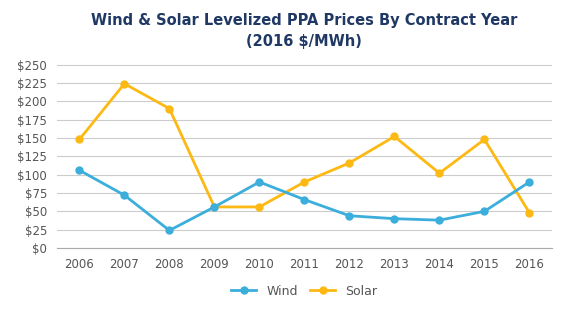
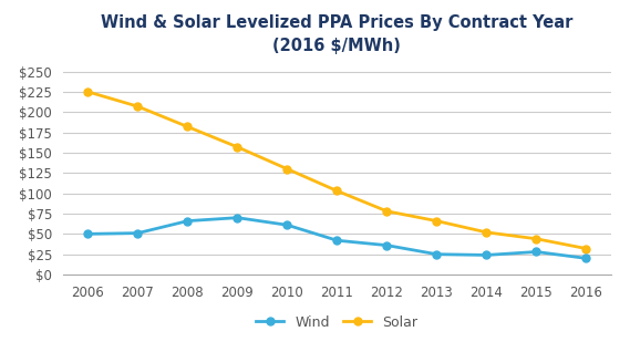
Wind/2006: $106 -> $50
Solar/2006: $148 -> $225
Wind/2007: $72 -> $51
Solar/2007: $224 -> $207
Wind/2008: $24 -> $66
Solar/2008: $190 -> $182
Wind/2009: $56 -> $70
Solar/2009: $56 -> $157
Wind/2010: $90 -> $61
Solar/2010: $56 -> $130
Wind/2011: $66 -> $42
Solar/2011: $90 -> $103
Wind/2012: $44 -> $36
Solar/2012: $116 -> $78
Wind/2013: $40 -> $25
Solar/2013: $152 -> $66
Wind/2014: $38 -> $24
Solar/2014: $102 -> $52
Wind/2015: $50 -> $28
Solar/2015: $148 -> $44
Wind/2016: $90 -> $20
Solar/2016: $48 -> $32
